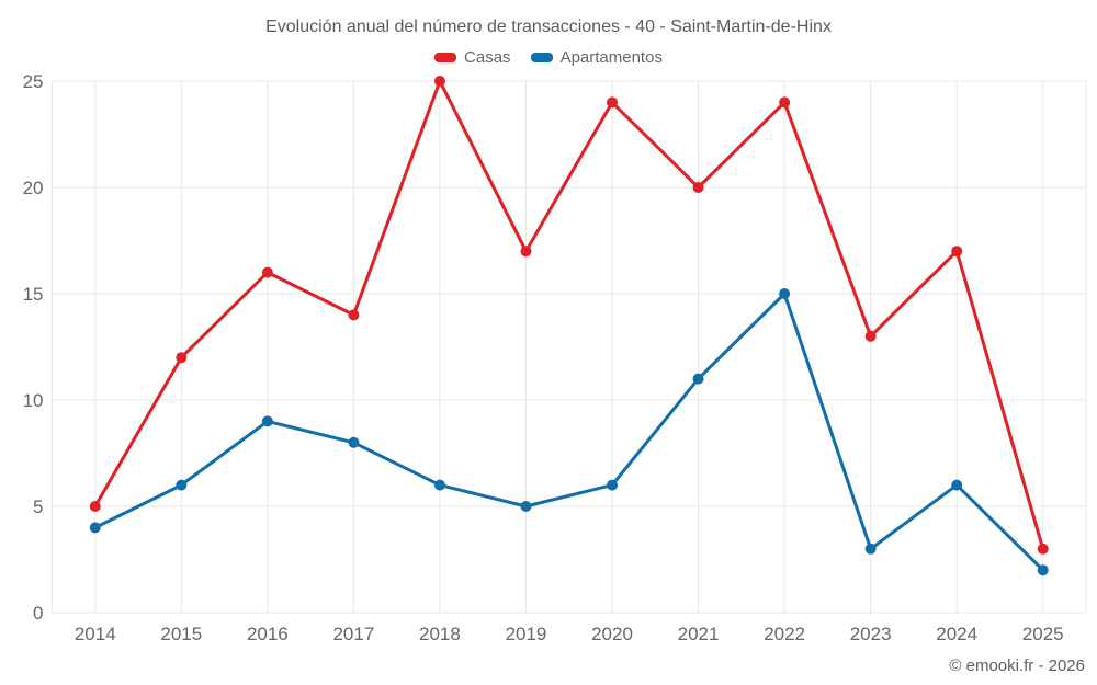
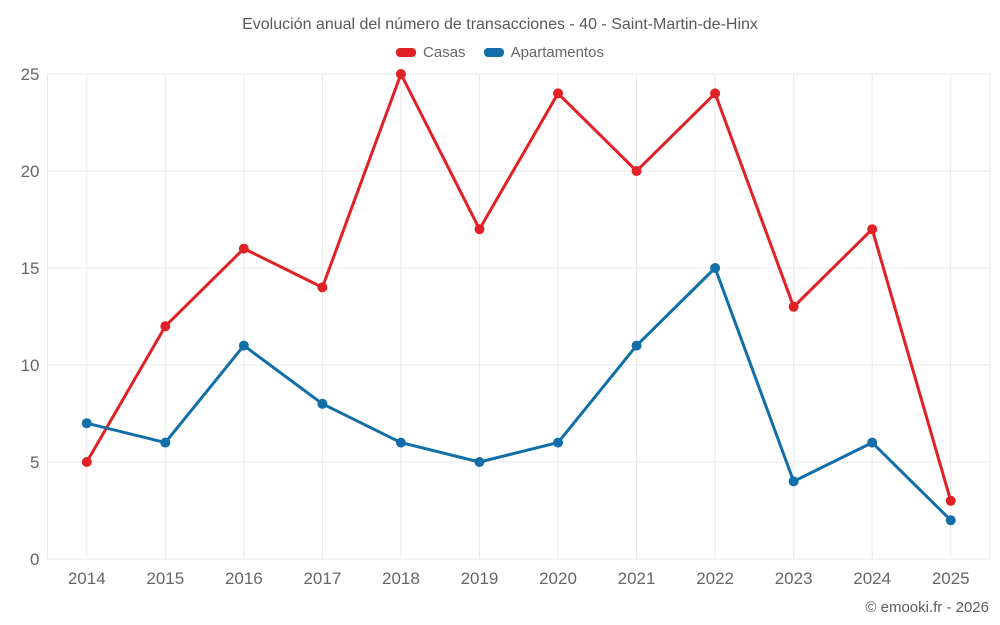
Apartamentos/2014: 4 -> 7
Apartamentos/2016: 9 -> 11
Apartamentos/2023: 3 -> 4
